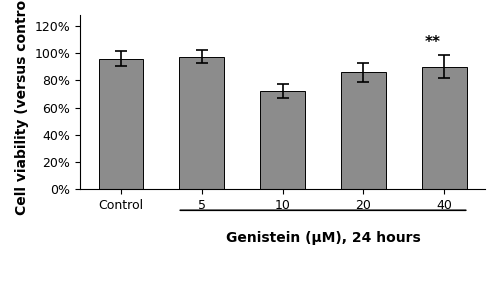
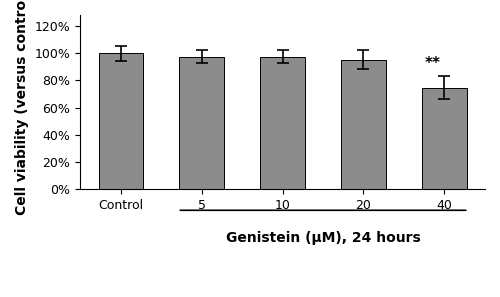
Control: 96% -> 100%
10: 72% -> 98%
20: 86% -> 95%
40: 90% -> 74%
